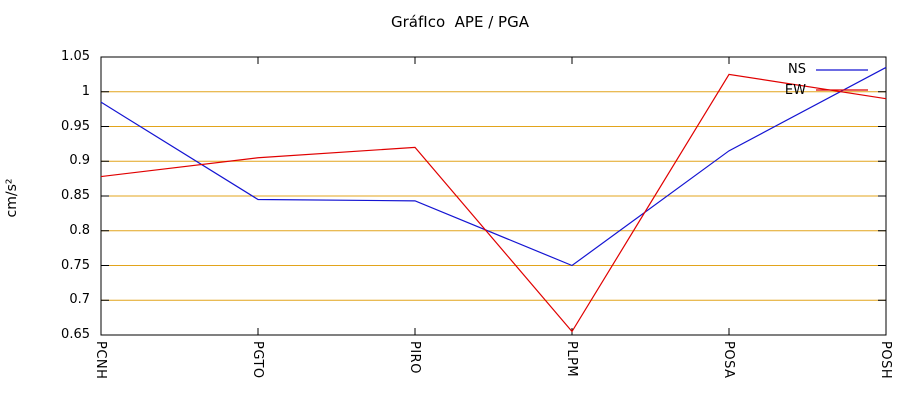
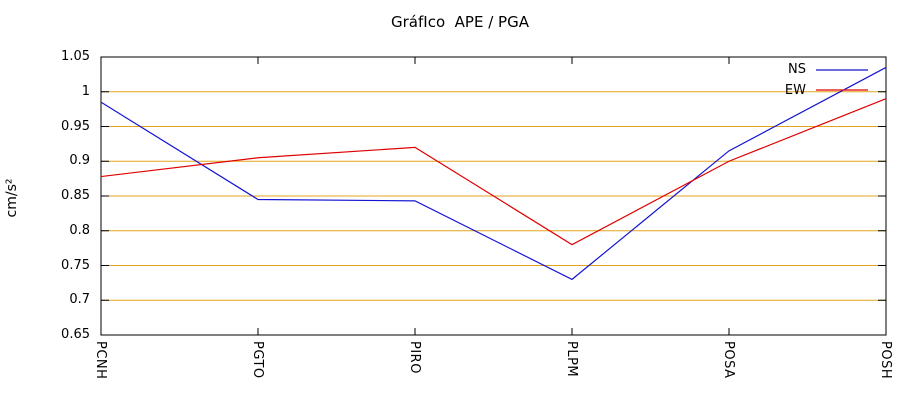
NS/PLPM: 0.75 -> 0.73
EW/PLPM: 0.66 -> 0.78
EW/POSA: 1.02 -> 0.90
